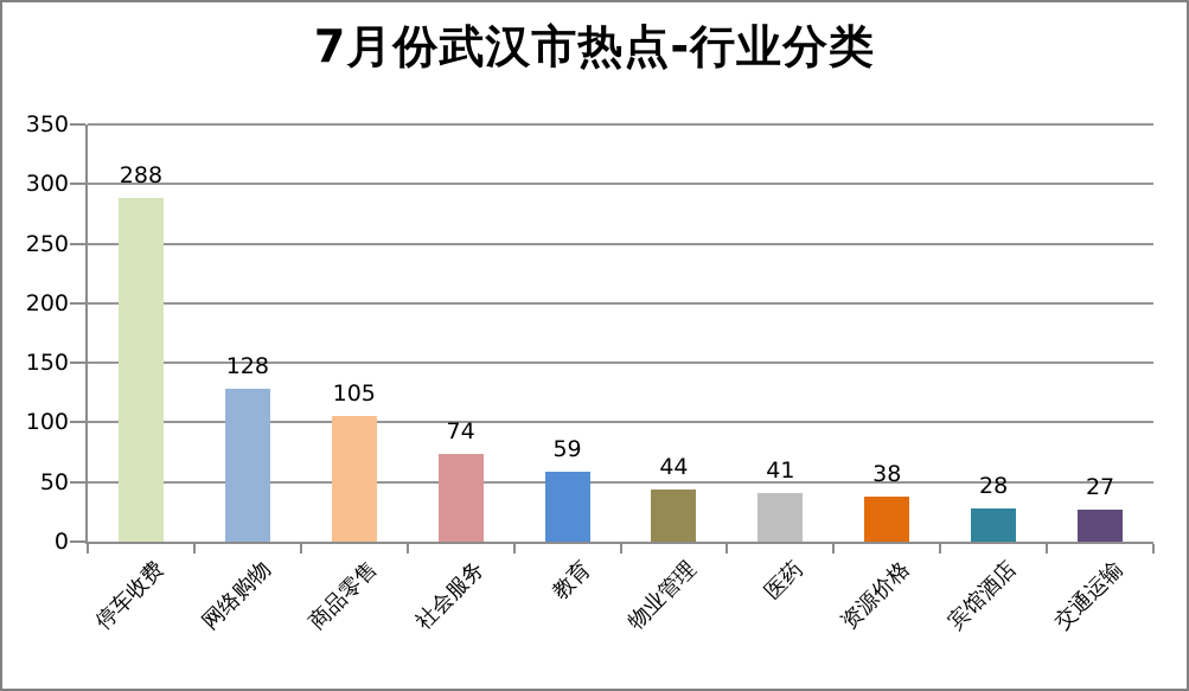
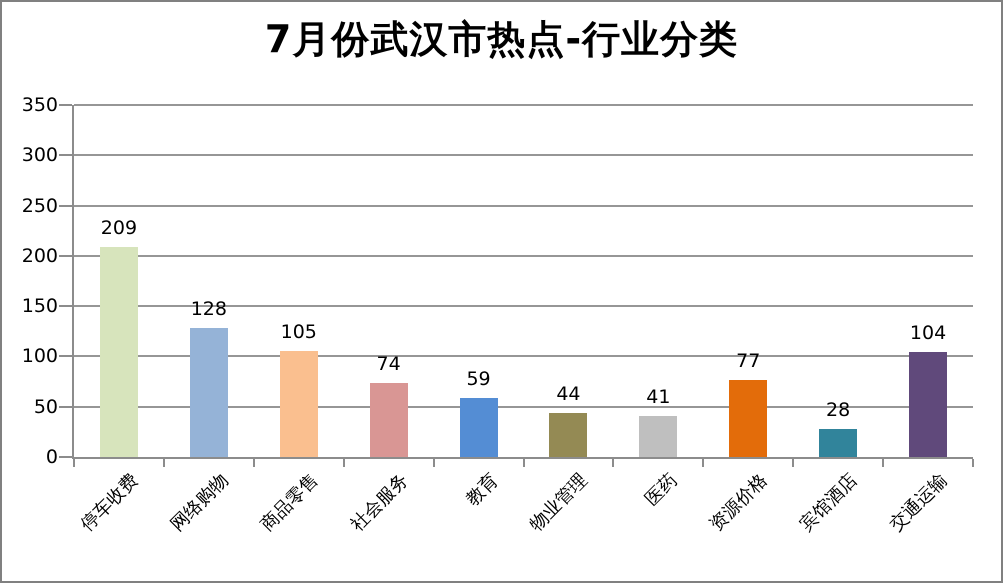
停车收费: 288 -> 209
资源价格: 38 -> 77
交通运输: 27 -> 104
